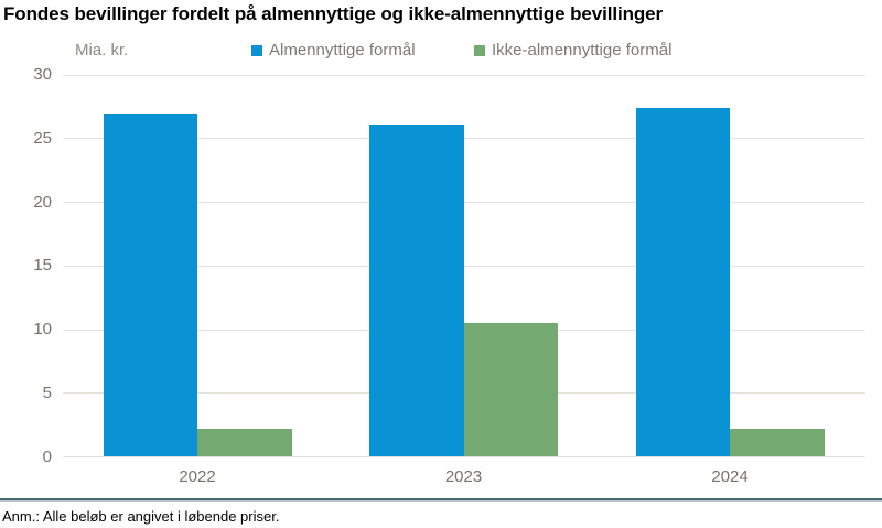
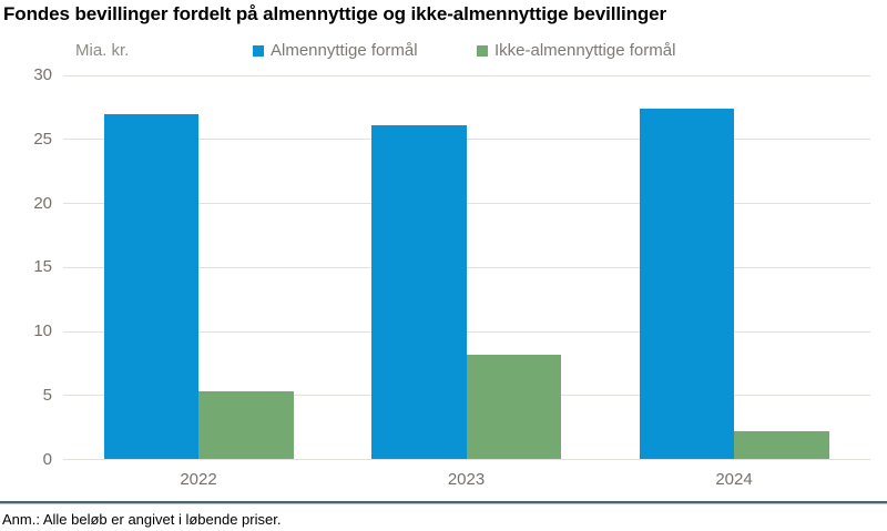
Ikke-almennyttige formål/2022: 2.2 -> 5.3
Ikke-almennyttige formål/2023: 10.5 -> 8.2
